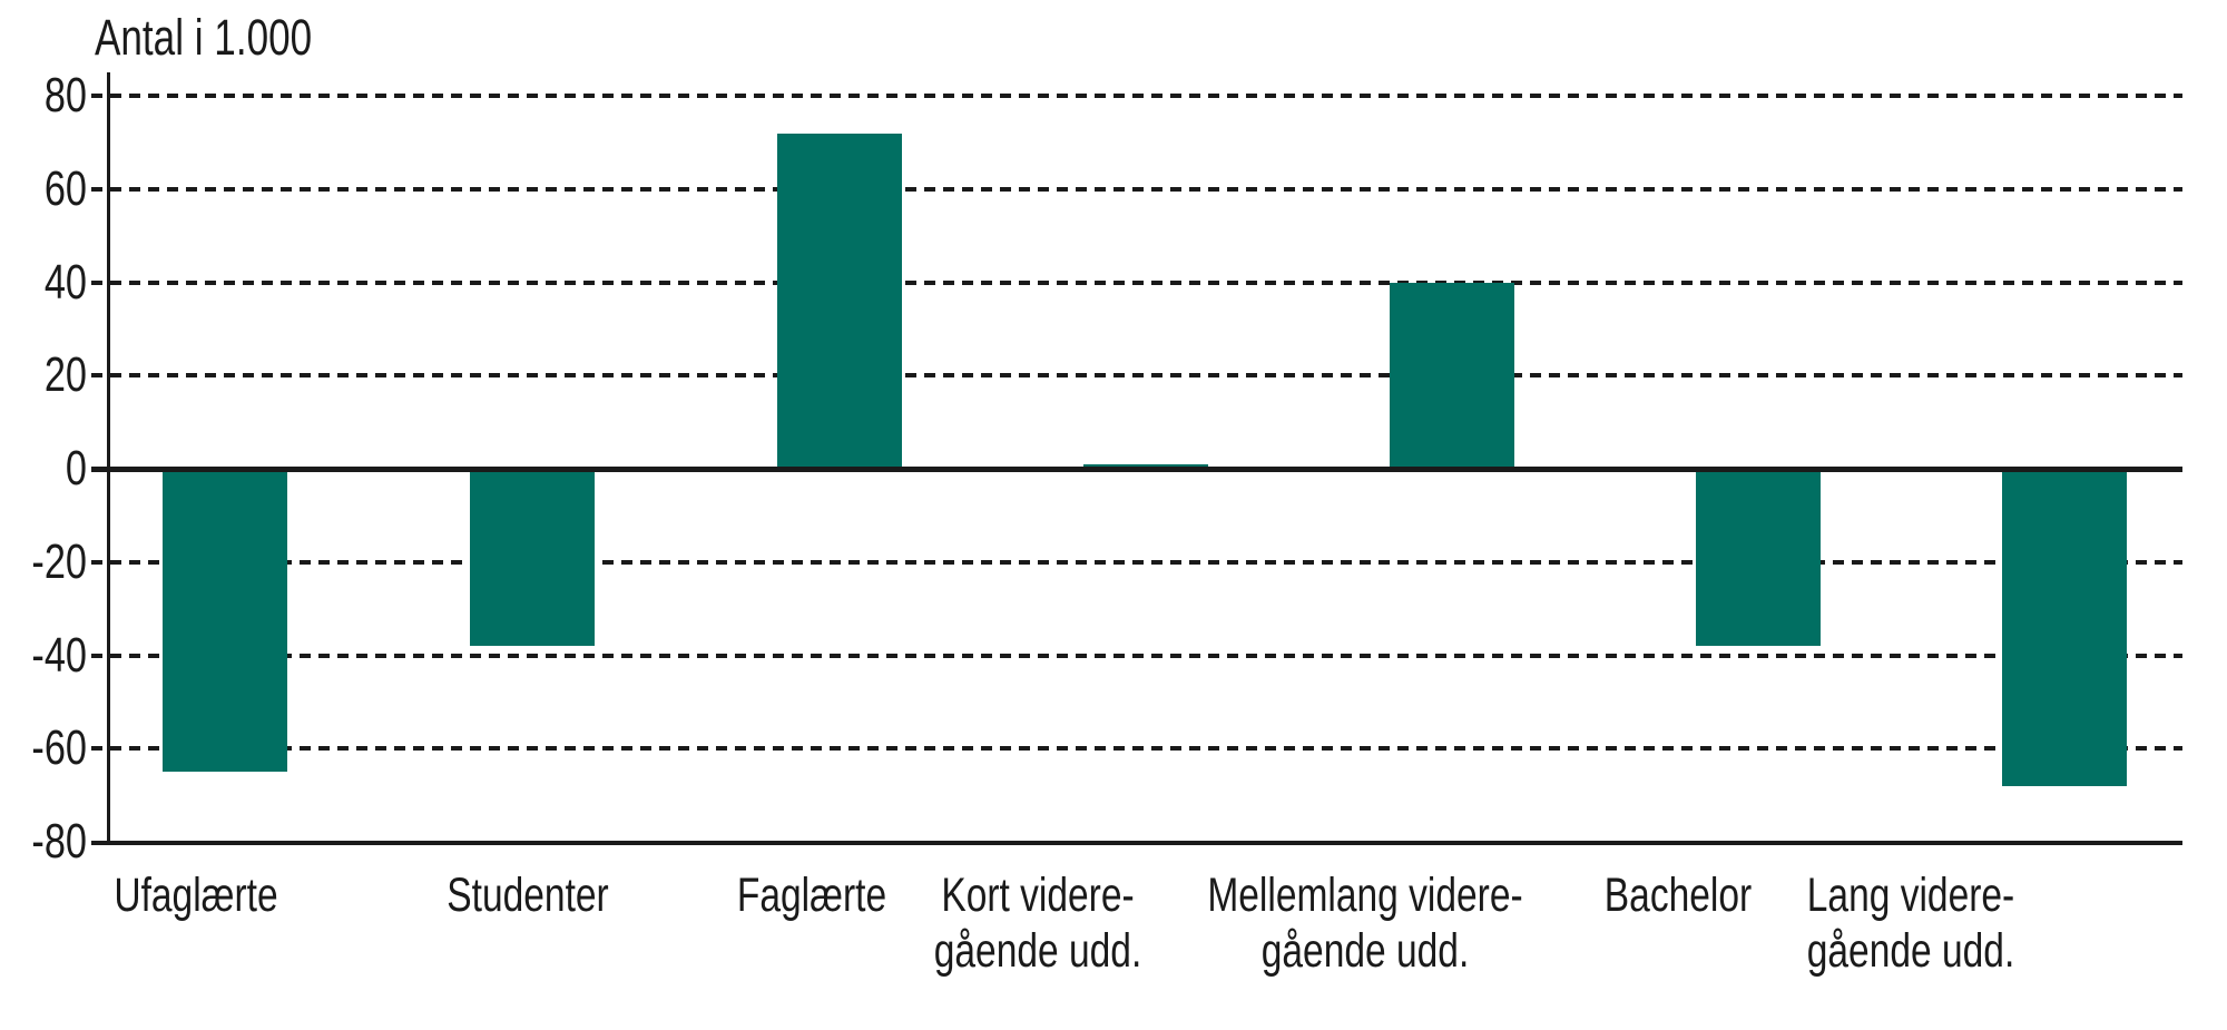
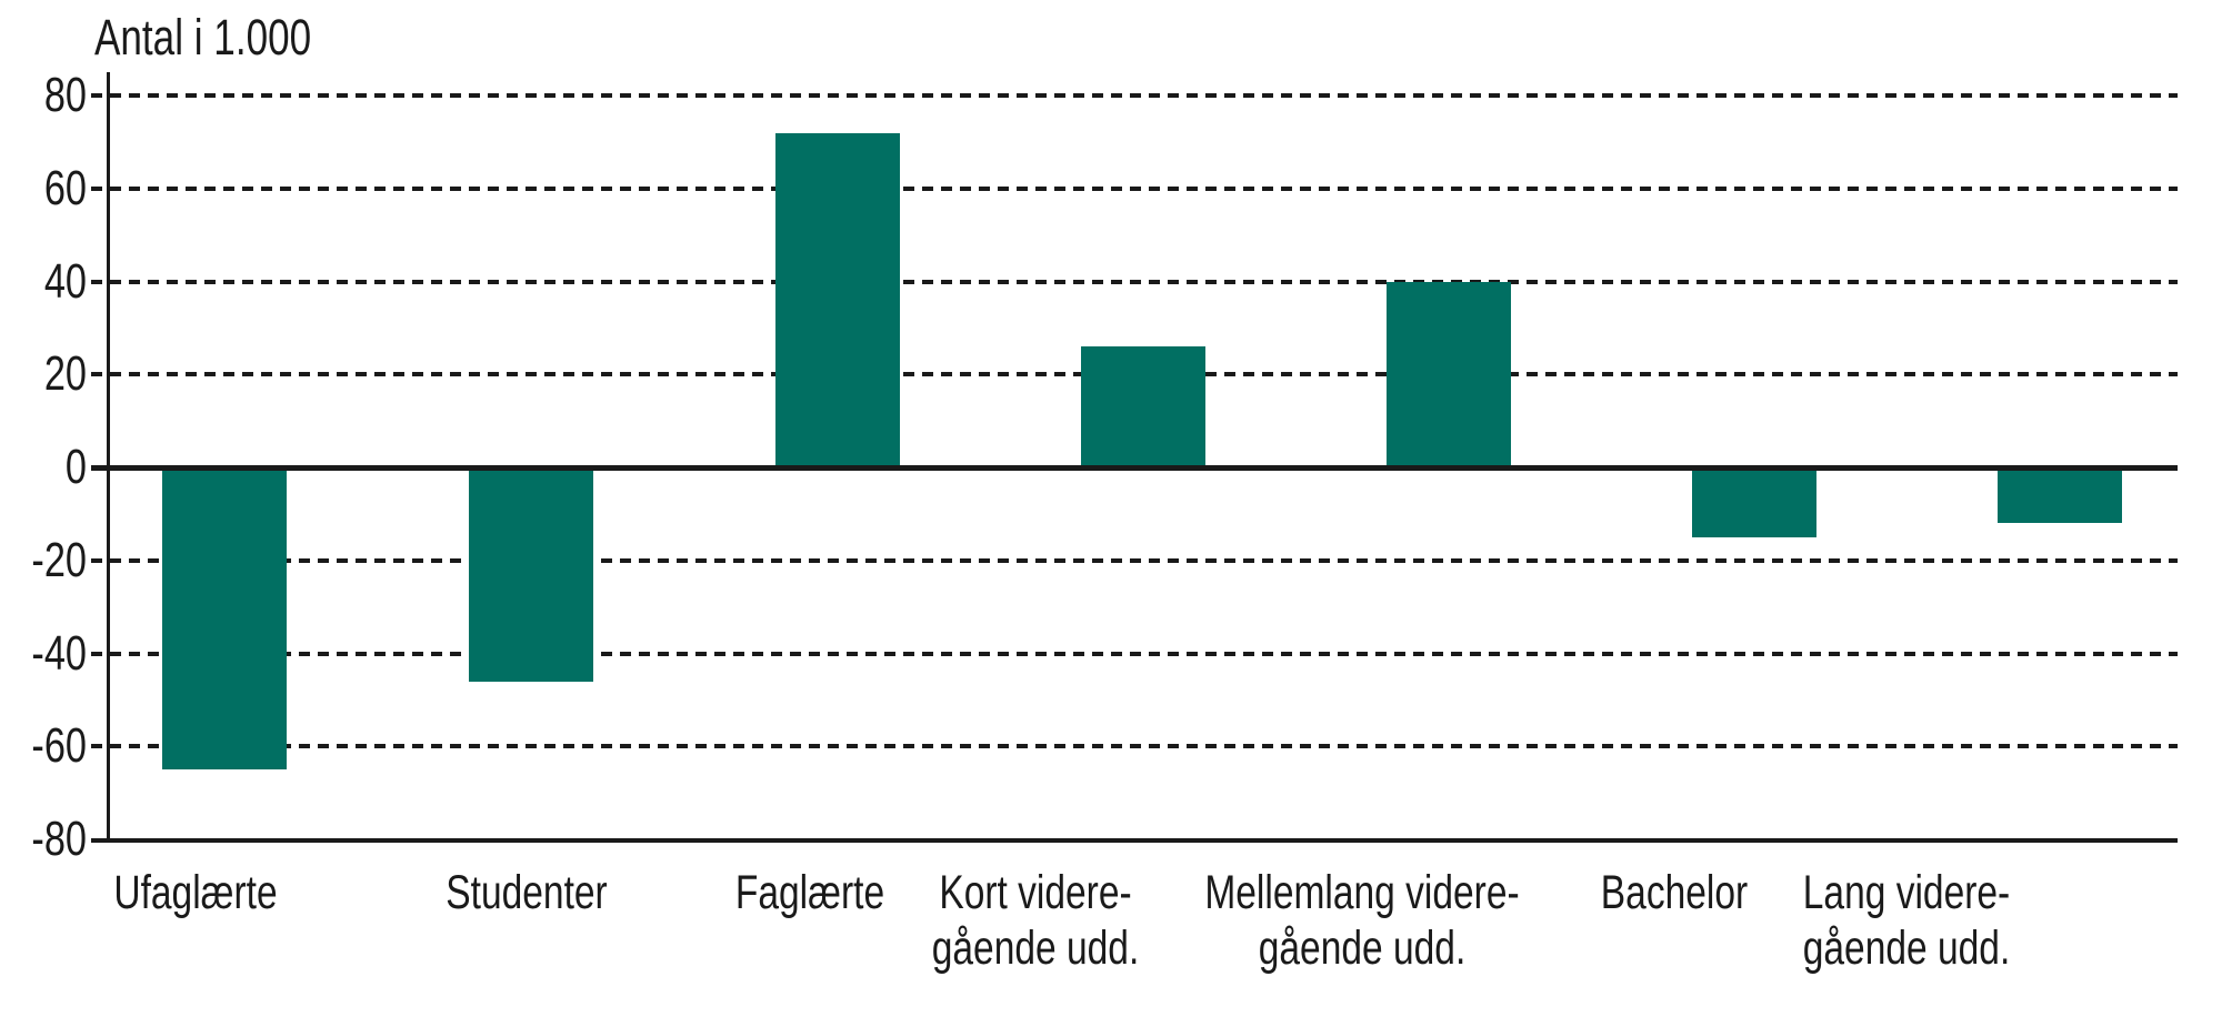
Studenter: -38 -> -46
Kort videre- gående udd.: 1 -> 26
Bachelor: -38 -> -15
Lang videre- gående udd.: -68 -> -12
